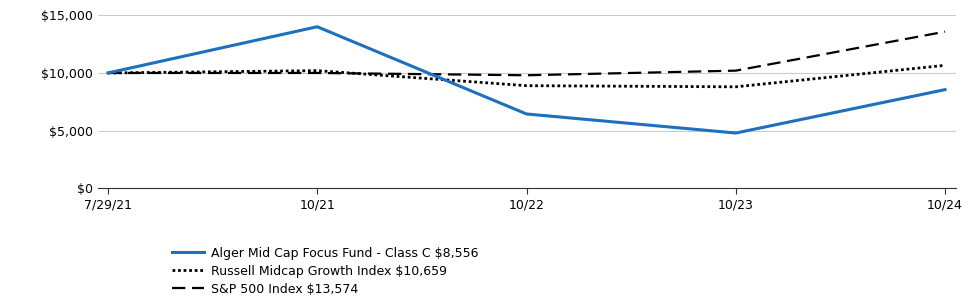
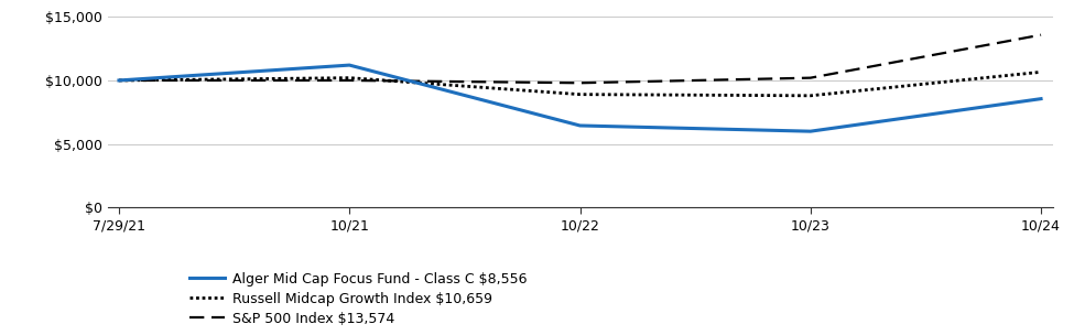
Alger Mid Cap Focus Fund - Class C $8,556/10/21: $14,000 -> $11,200
Alger Mid Cap Focus Fund - Class C $8,556/10/23: $4,800 -> $6,000
